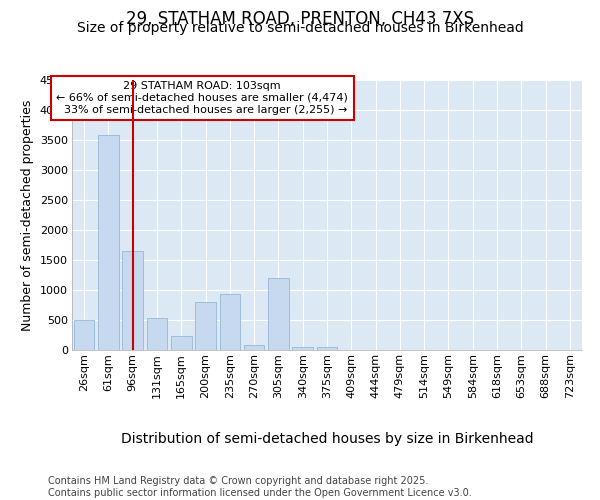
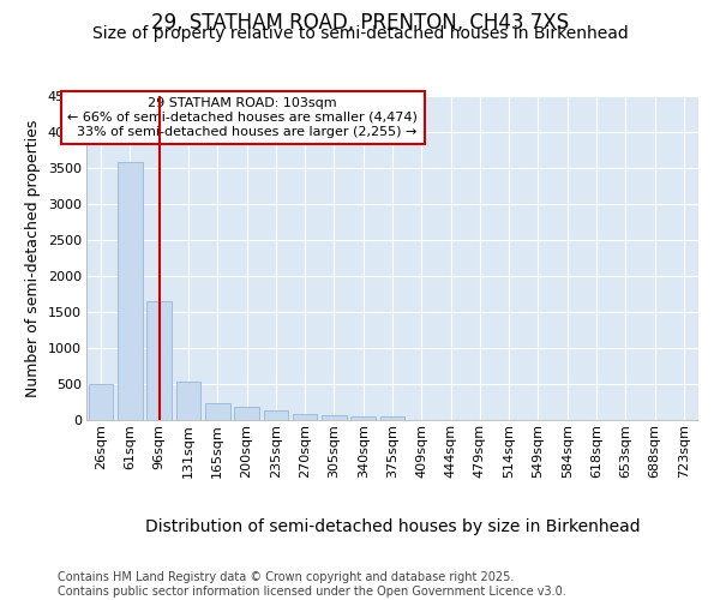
200sqm: 800 -> 180
235sqm: 940 -> 140
305sqm: 1200 -> 60
